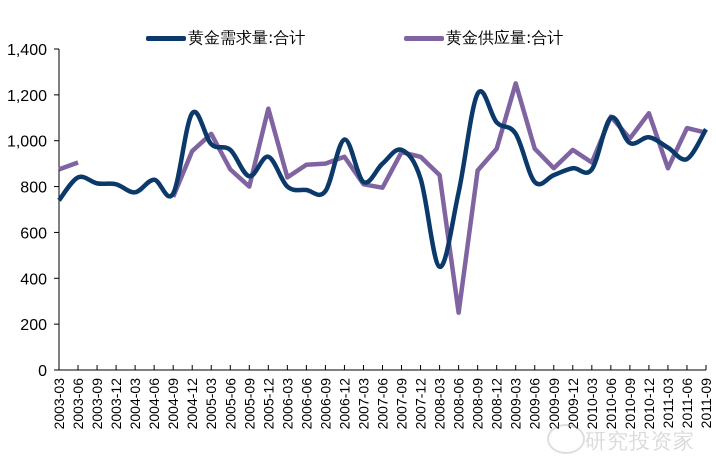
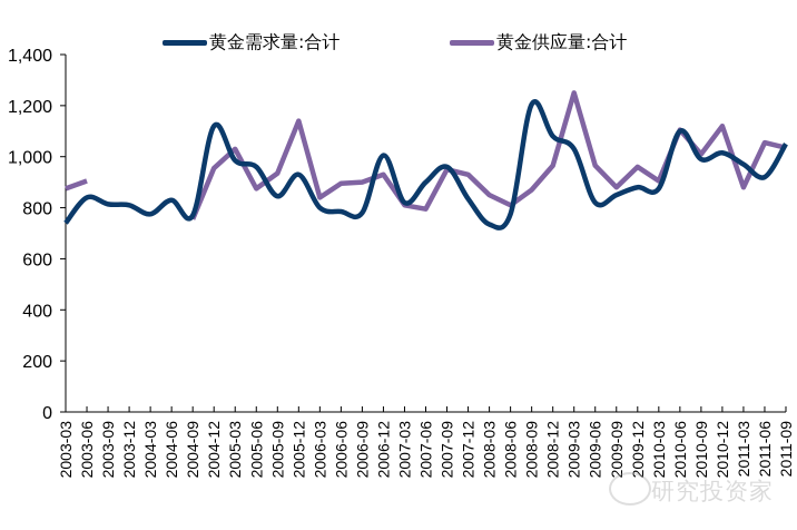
黄金供应量:合计/2005-09: 800 -> 940
黄金需求量:合计/2008-03: 450 -> 740
黄金供应量:合计/2008-06: 250 -> 810
